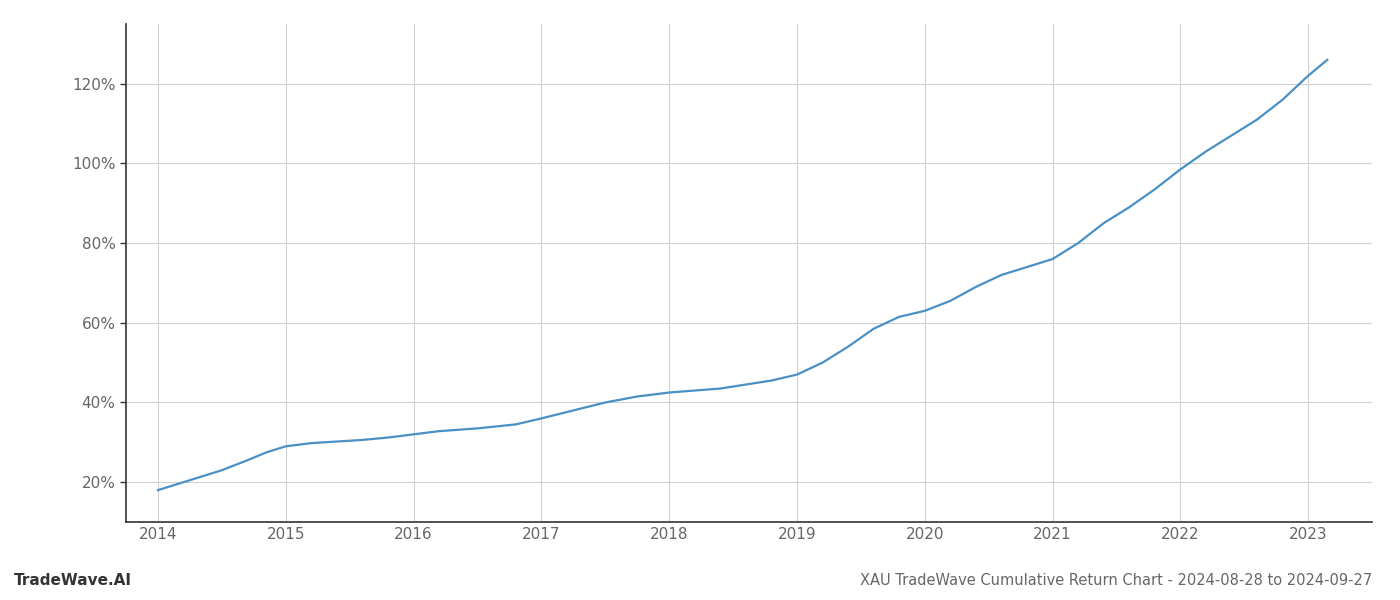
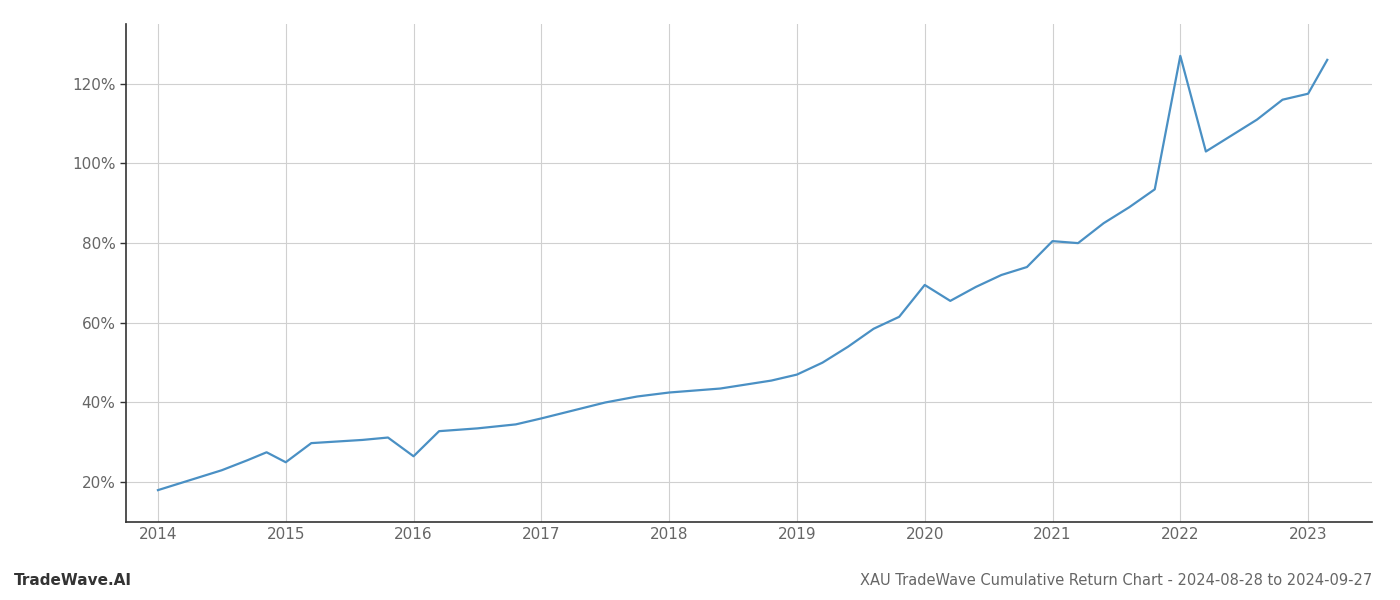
2015: 29.0% -> 25.0%
2016: 32.0% -> 26.5%
2020: 63.0% -> 69.5%
2021: 76.0% -> 80.5%
2022: 98.5% -> 127.0%
2023: 122.0% -> 117.5%
